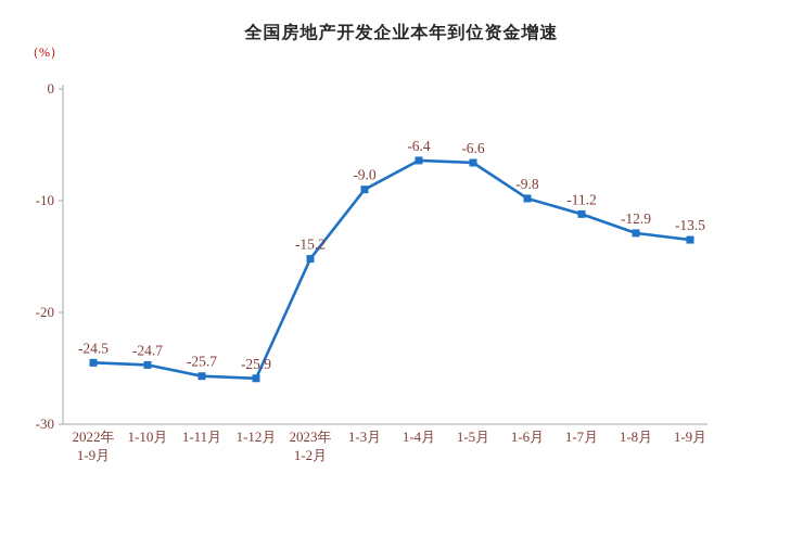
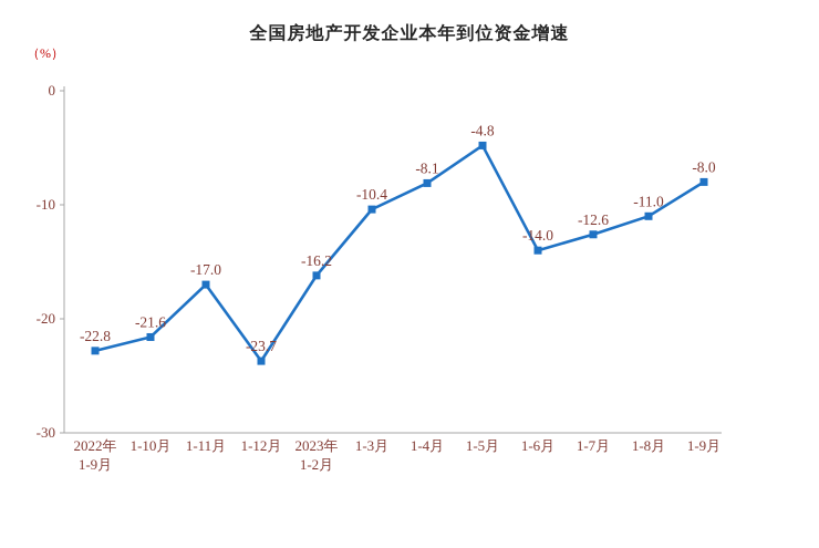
2022年 1-9月: -24.5 -> -22.8
1-10月: -24.7 -> -21.6
1-11月: -25.7 -> -17.0
1-12月: -25.9 -> -23.7
2023年 1-2月: -15.2 -> -16.2
1-3月: -9.0 -> -10.4
1-4月: -6.4 -> -8.1
1-5月: -6.6 -> -4.8
1-6月: -9.8 -> -14.0
1-7月: -11.2 -> -12.6
1-8月: -12.9 -> -11.0
1-9月: -13.5 -> -8.0
